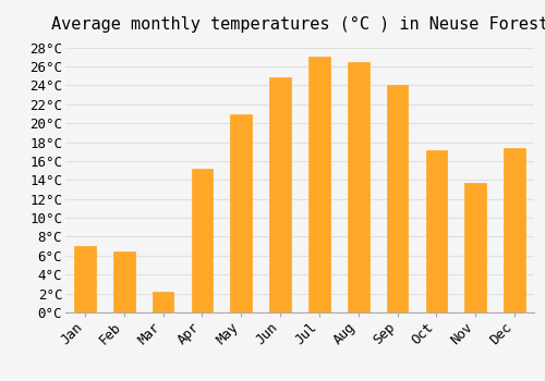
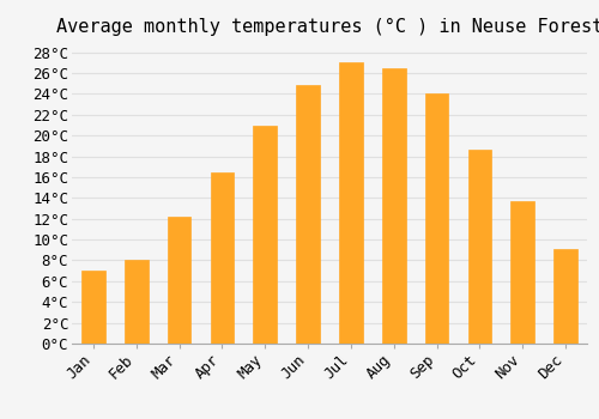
Feb: 6.4°C -> 8.0°C
Mar: 2.2°C -> 12.2°C
Apr: 15.2°C -> 16.5°C
Oct: 17.2°C -> 18.7°C
Dec: 17.4°C -> 9.1°C
